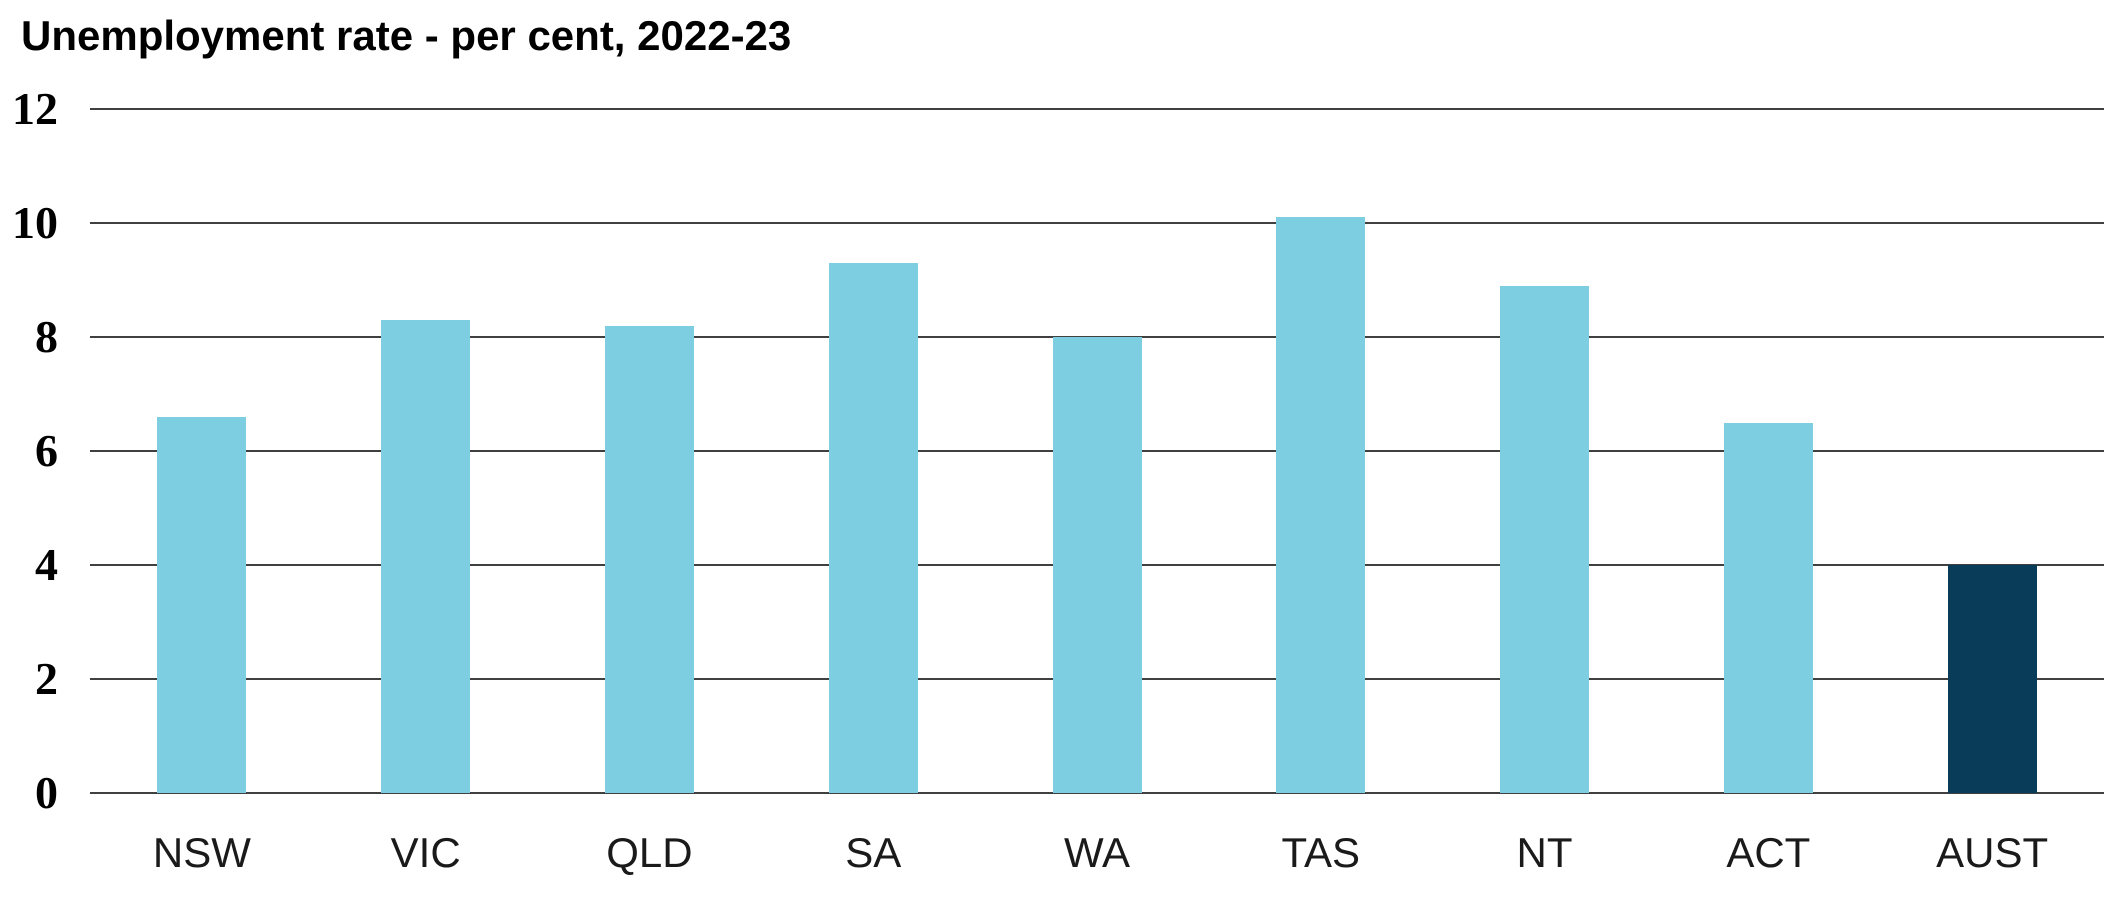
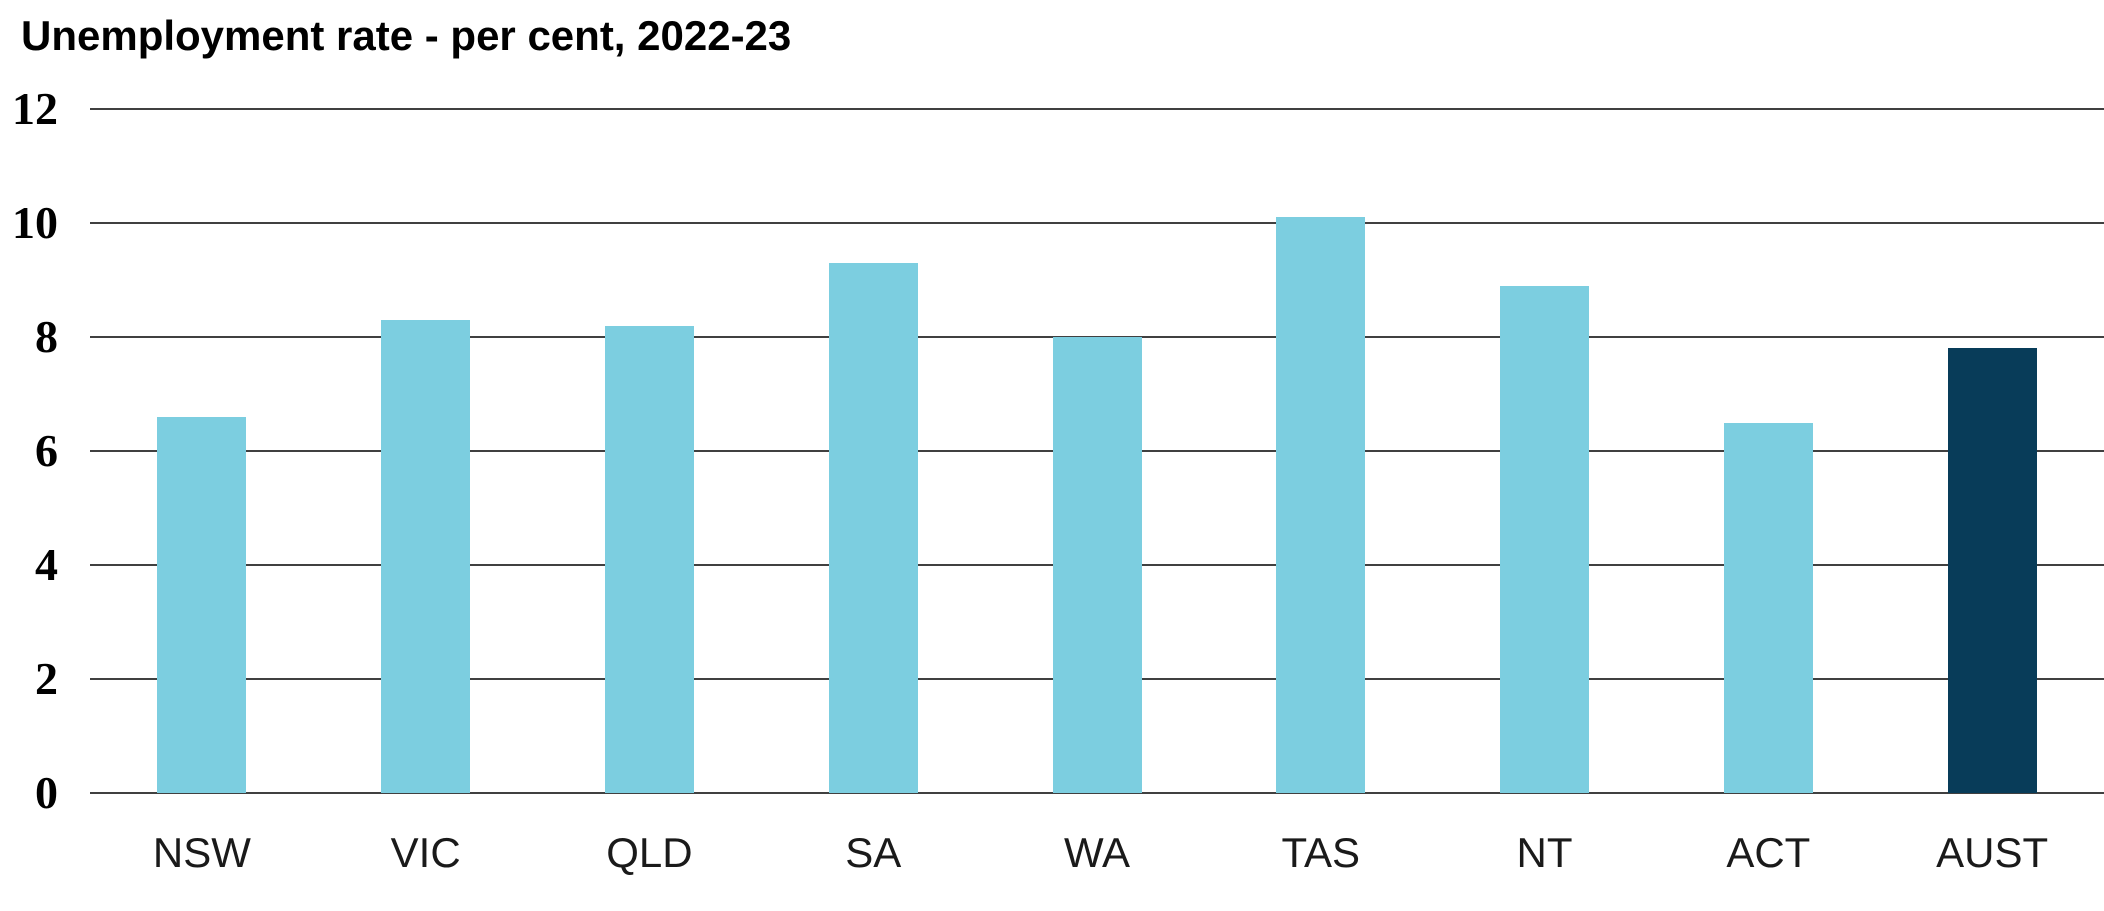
AUST: 4.0 -> 7.8
